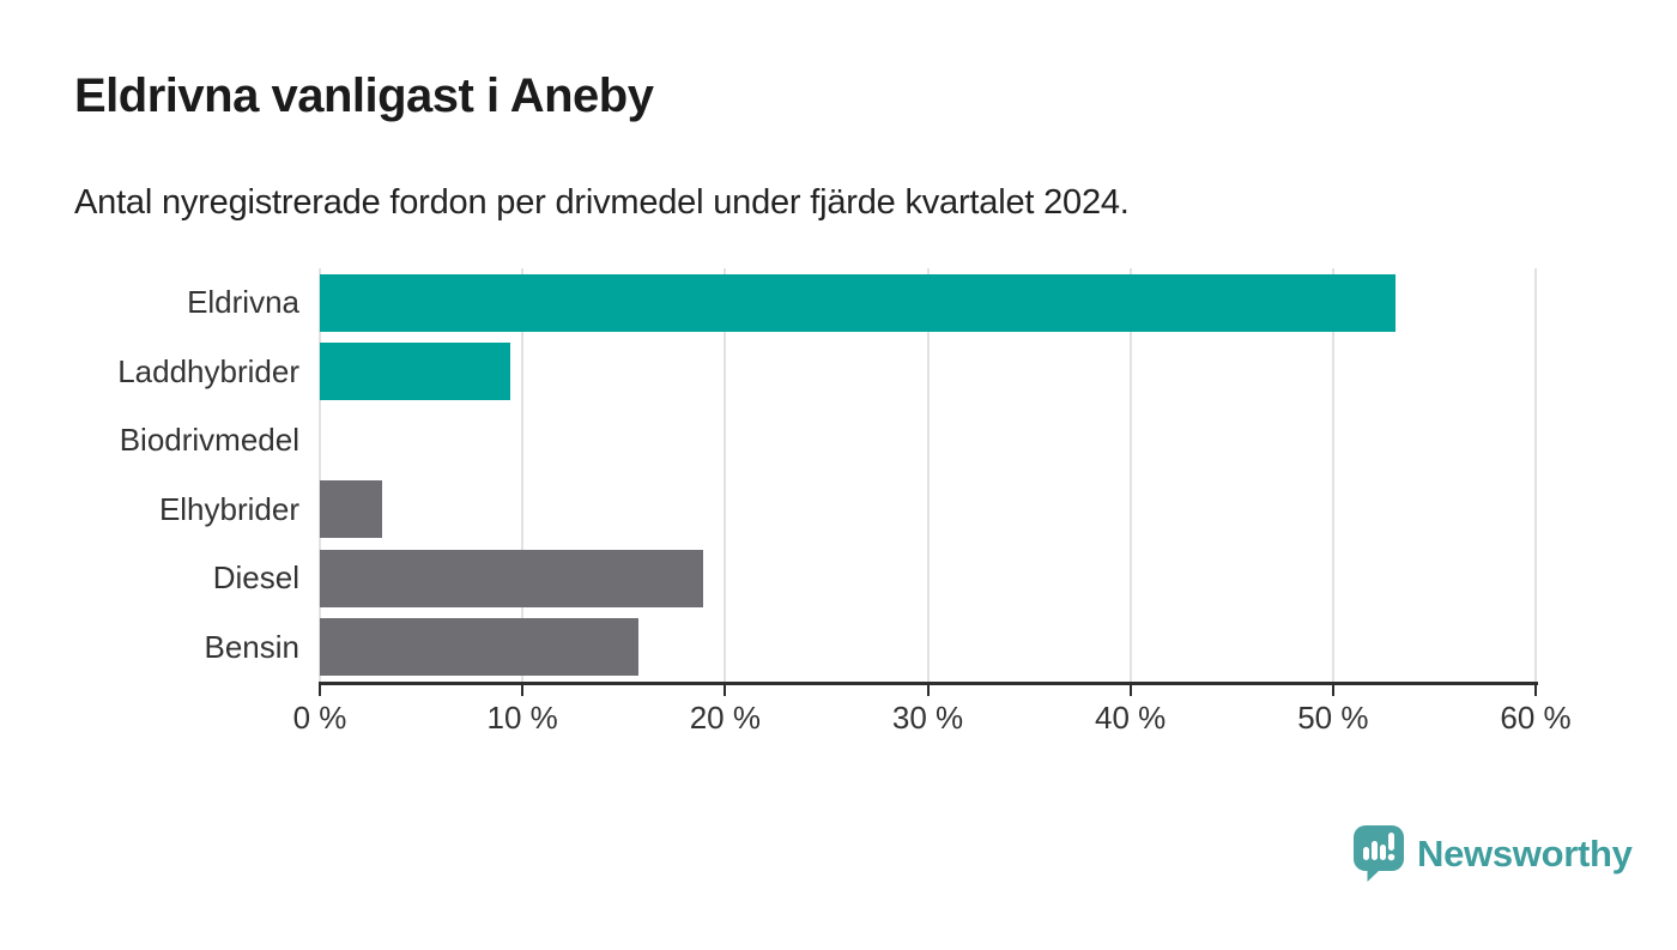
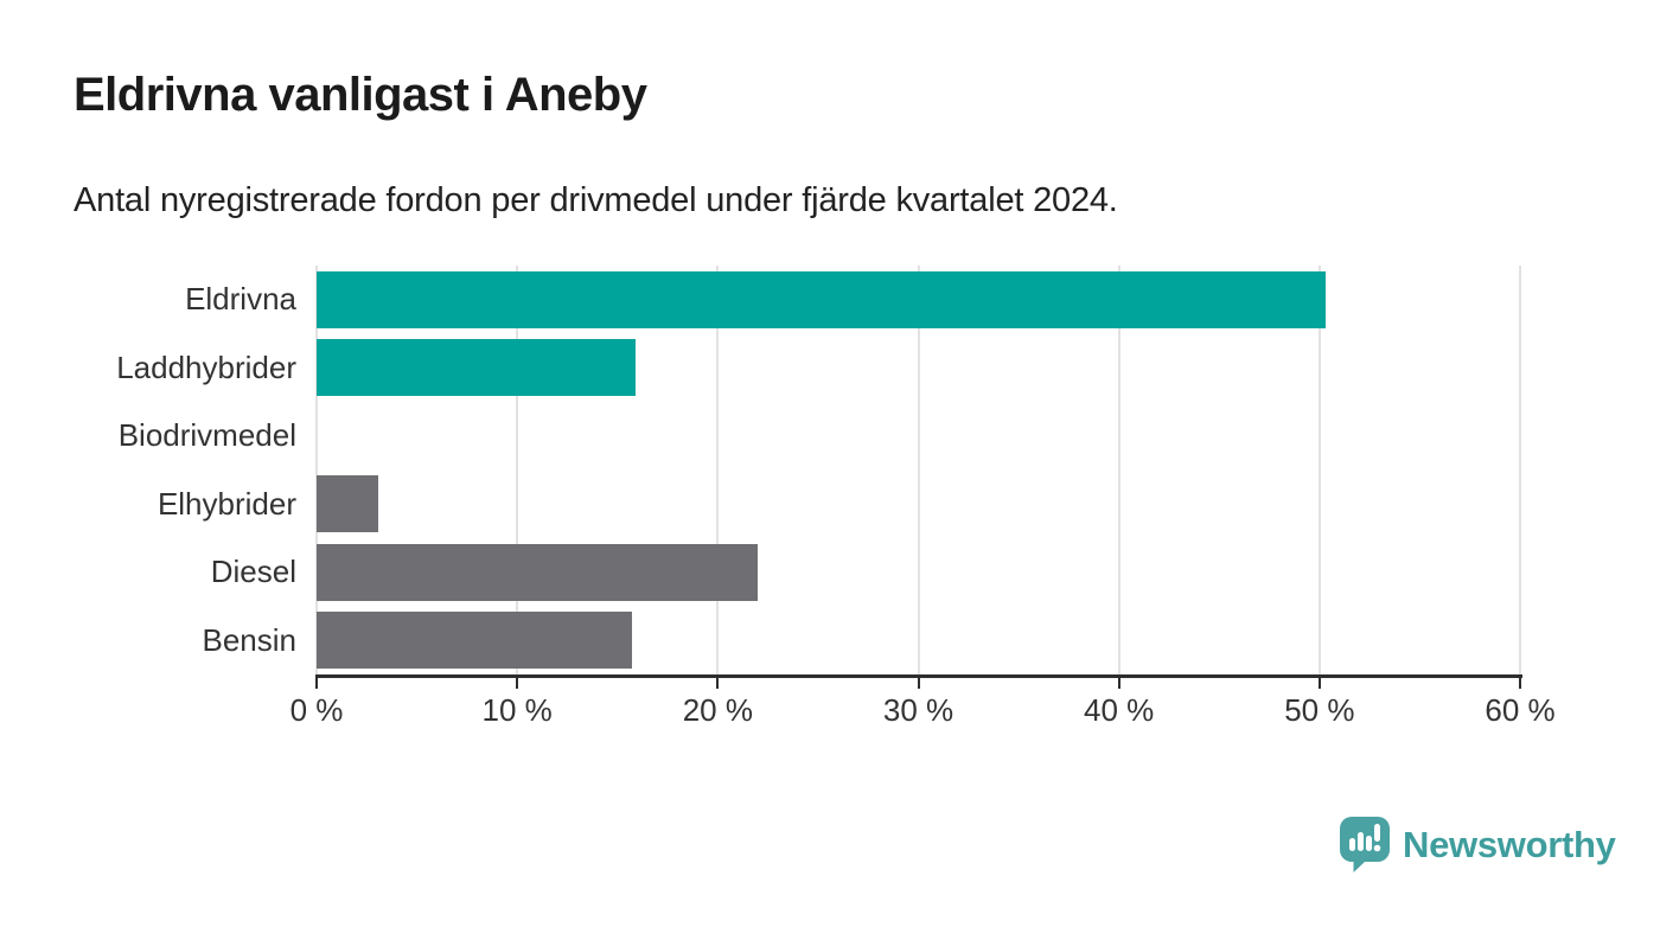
Eldrivna: 53.1% -> 50.3%
Laddhybrider: 9.4% -> 15.9%
Diesel: 18.9% -> 22.0%
